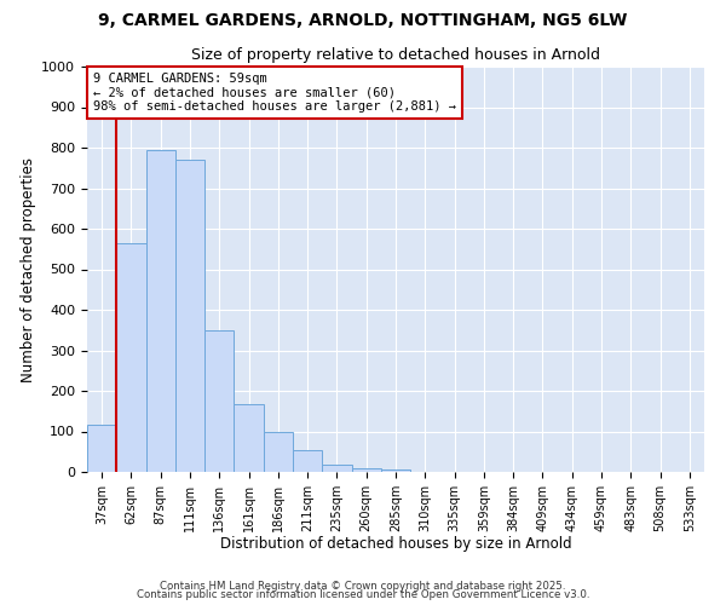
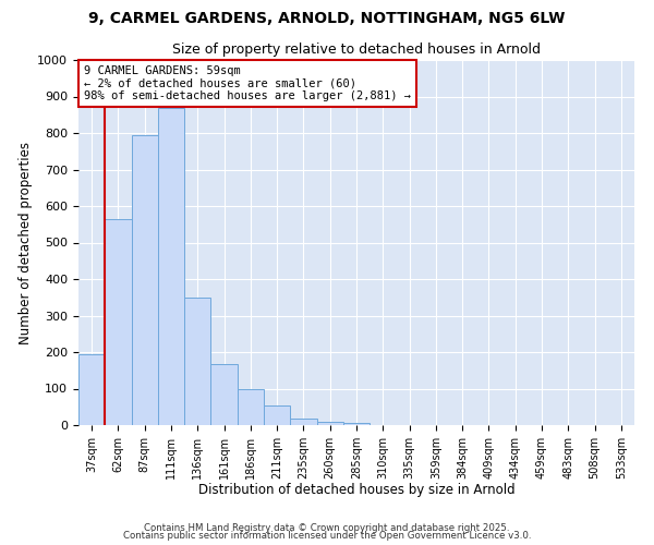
37sqm: 115 -> 195
111sqm: 770 -> 870
